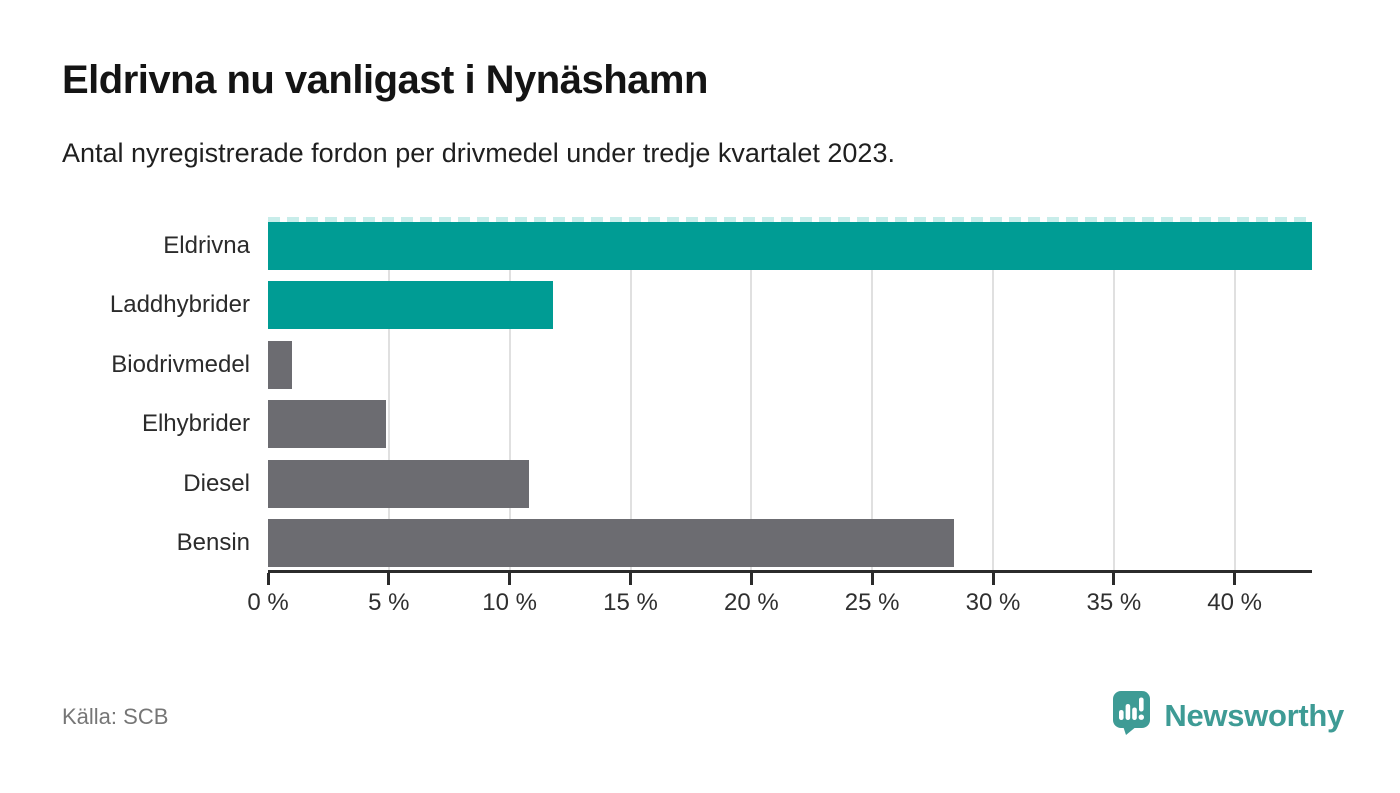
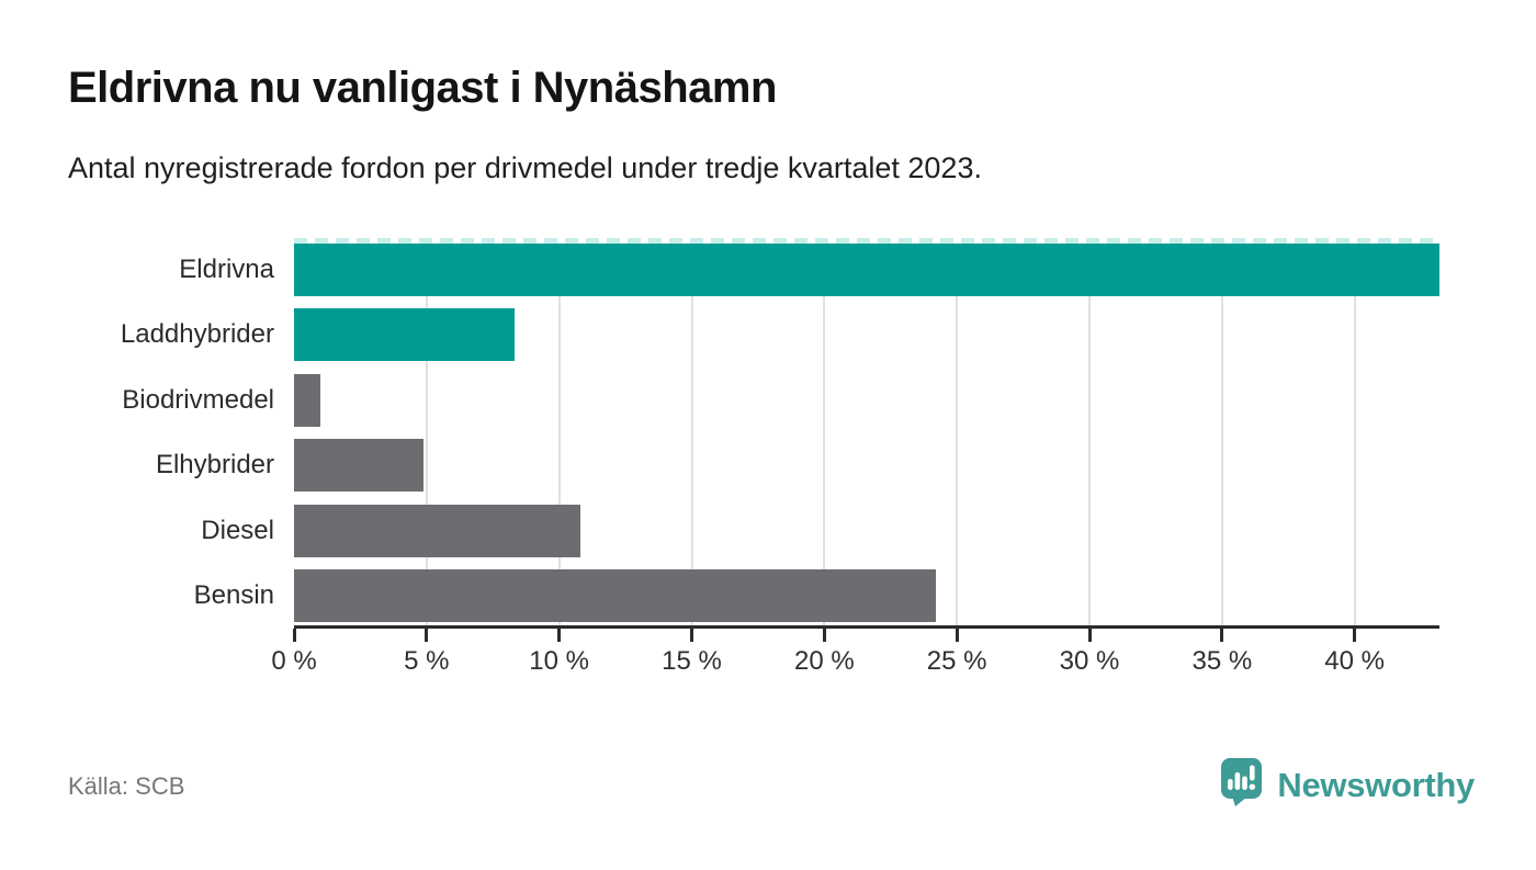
Laddhybrider: 11.8% -> 8.3%
Bensin: 28.4% -> 24.2%
